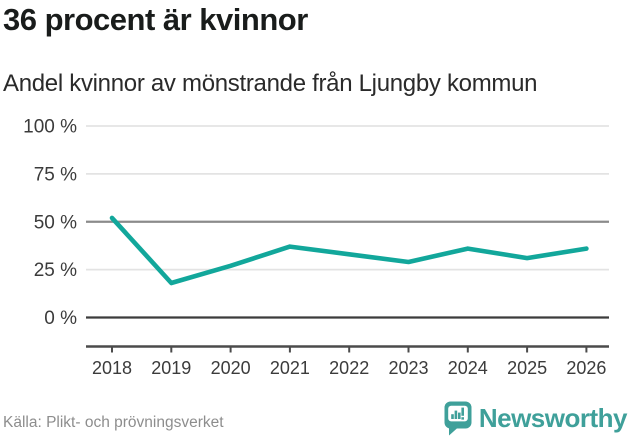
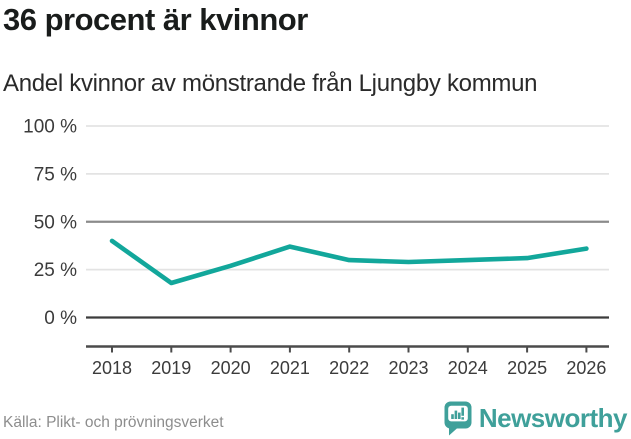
2018: 52% -> 40%
2022: 33% -> 30%
2024: 36% -> 30%
